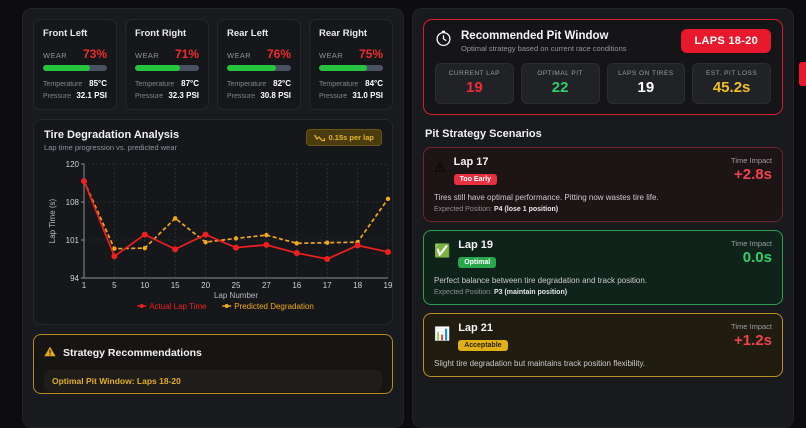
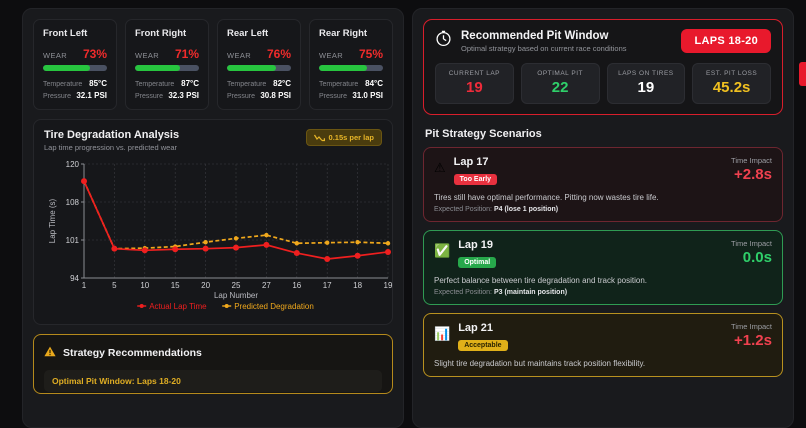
Actual Lap Time/5: 98 -> 99
Actual Lap Time/10: 102 -> 99
Predicted Degradation/15: 105 -> 100
Actual Lap Time/20: 102 -> 99
Actual Lap Time/18: 100 -> 98
Predicted Degradation/19: 109 -> 100
